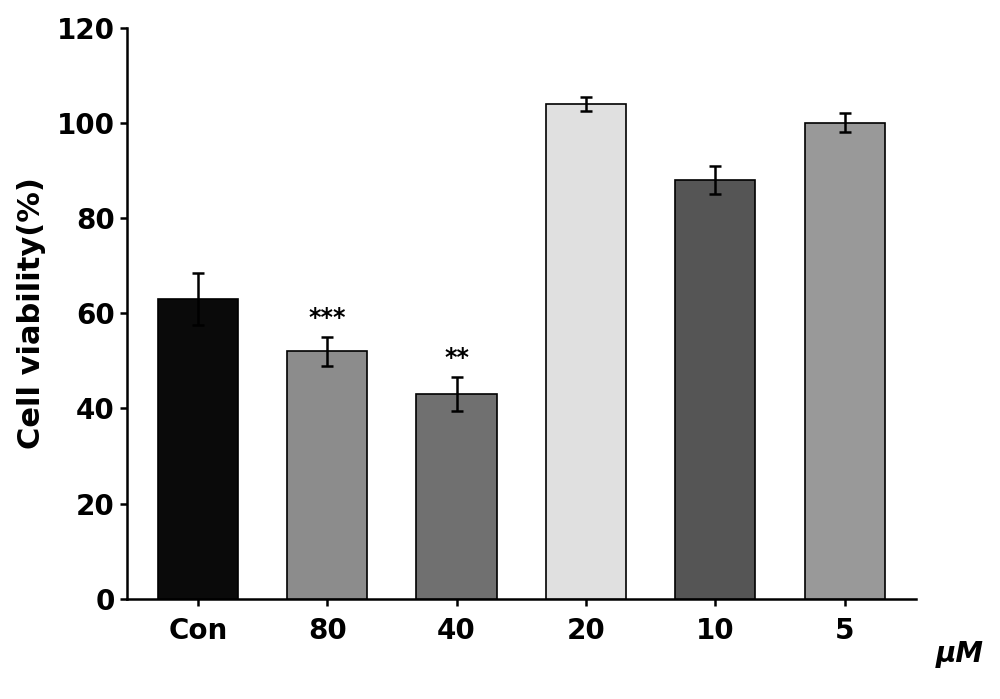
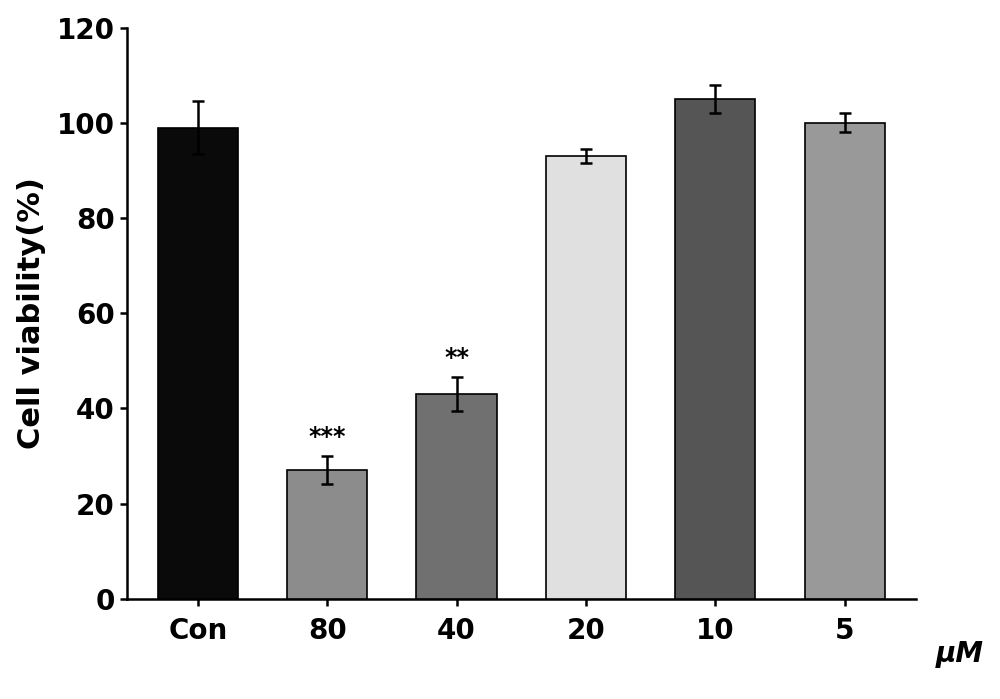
Con: 63 -> 99
80: 52 -> 27
20: 104 -> 93
10: 88 -> 105
